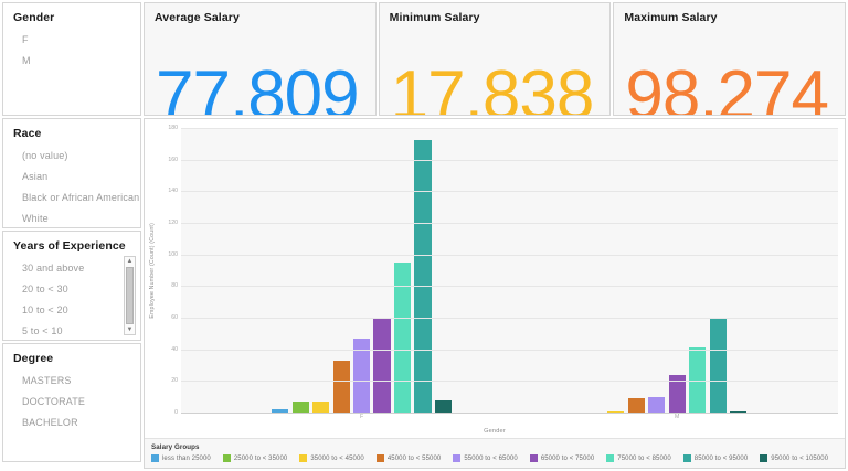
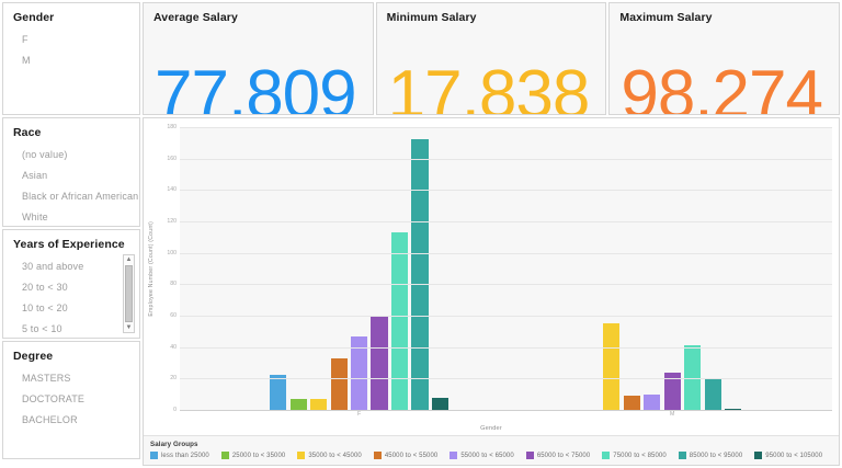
less than 25000/F: 2 -> 22
75000 to < 85000/F: 95 -> 113
35000 to < 45000/M: 1 -> 55
85000 to < 95000/M: 60 -> 20
